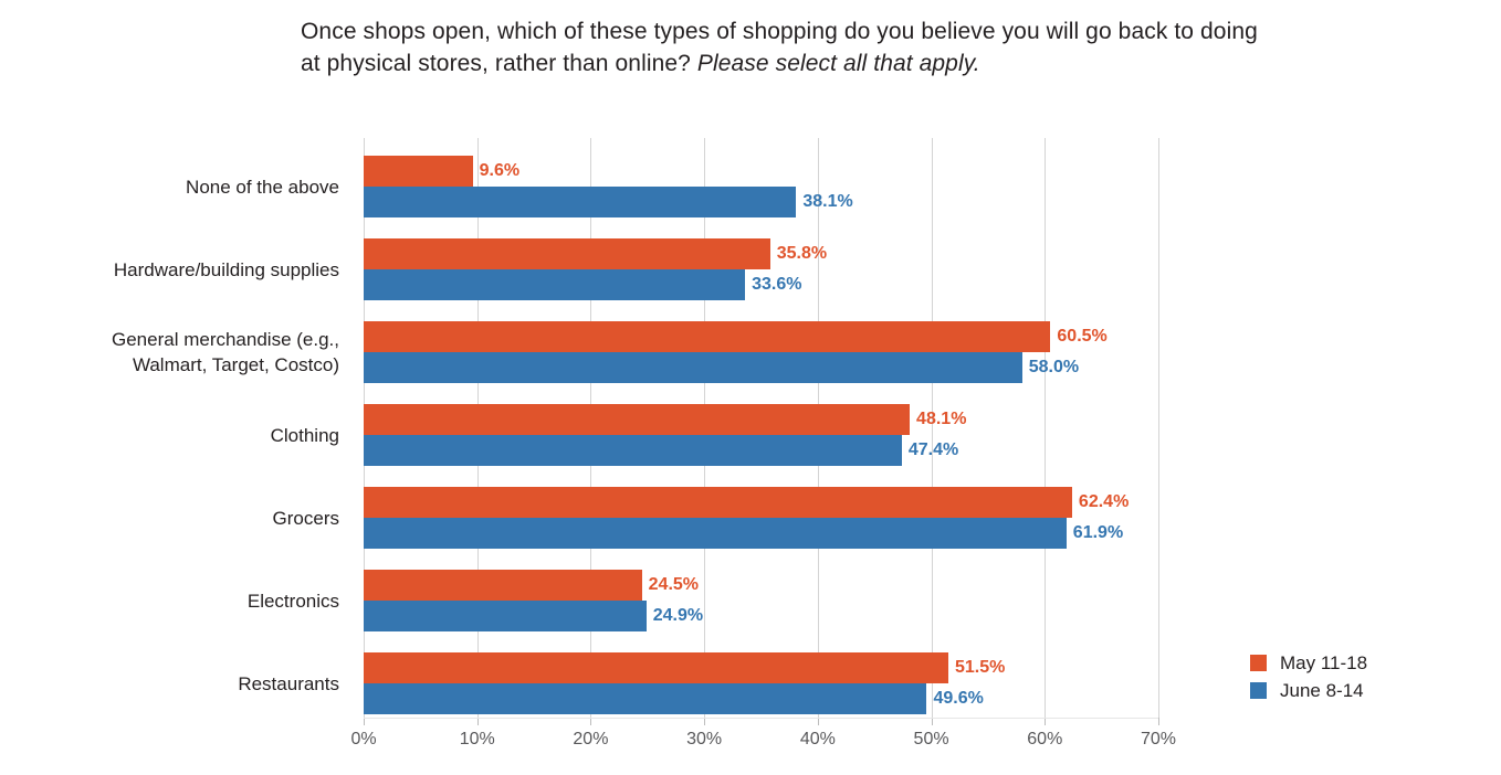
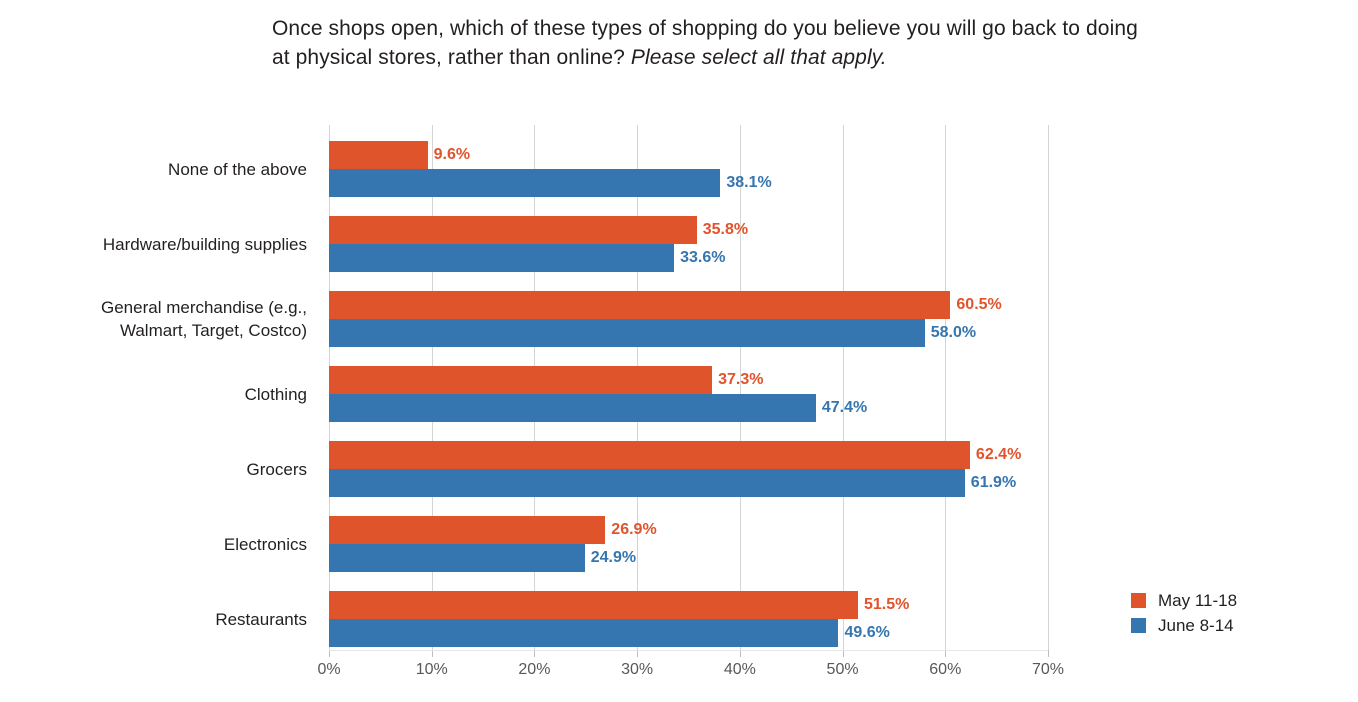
May 11-18/Clothing: 48.1% -> 37.3%
May 11-18/Electronics: 24.5% -> 26.9%
